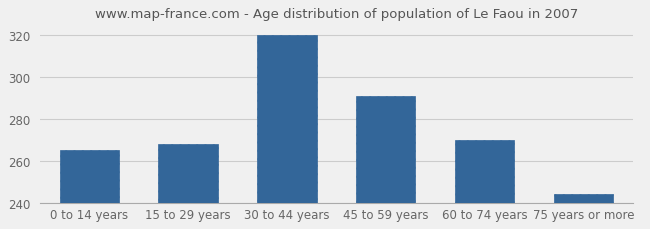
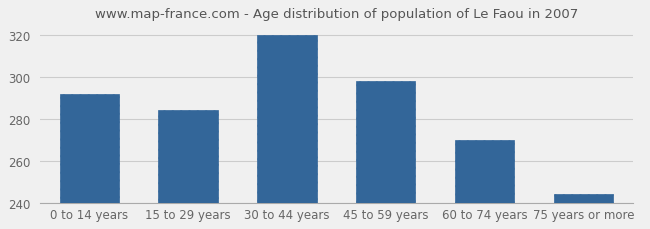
0 to 14 years: 265 -> 292
15 to 29 years: 268 -> 284
45 to 59 years: 291 -> 298
